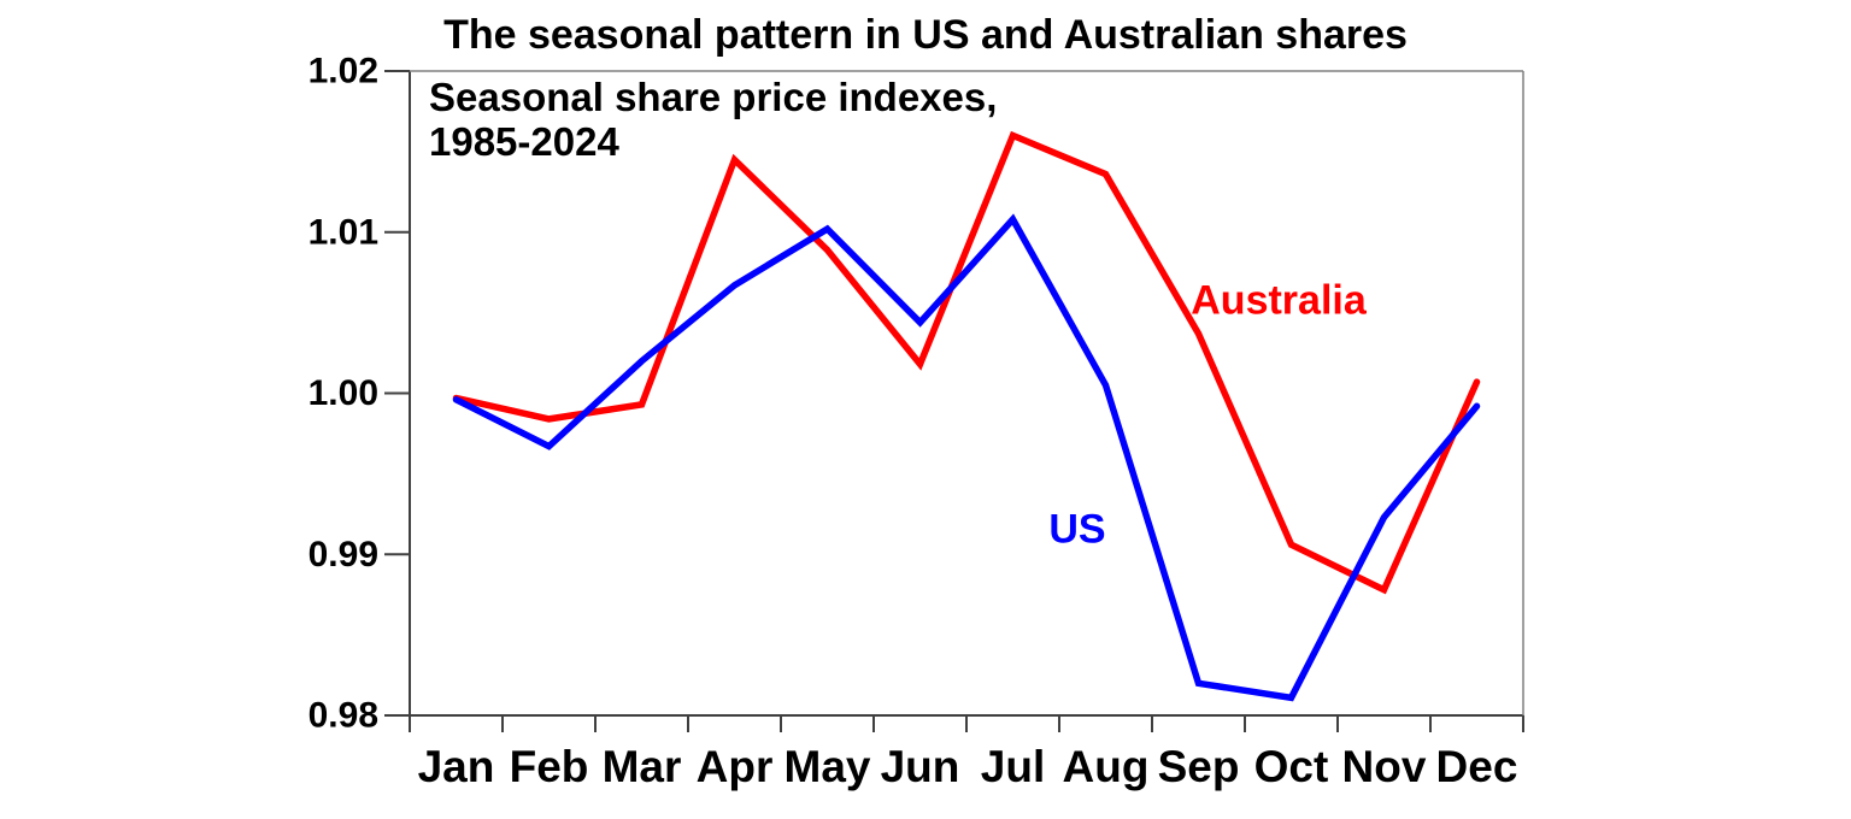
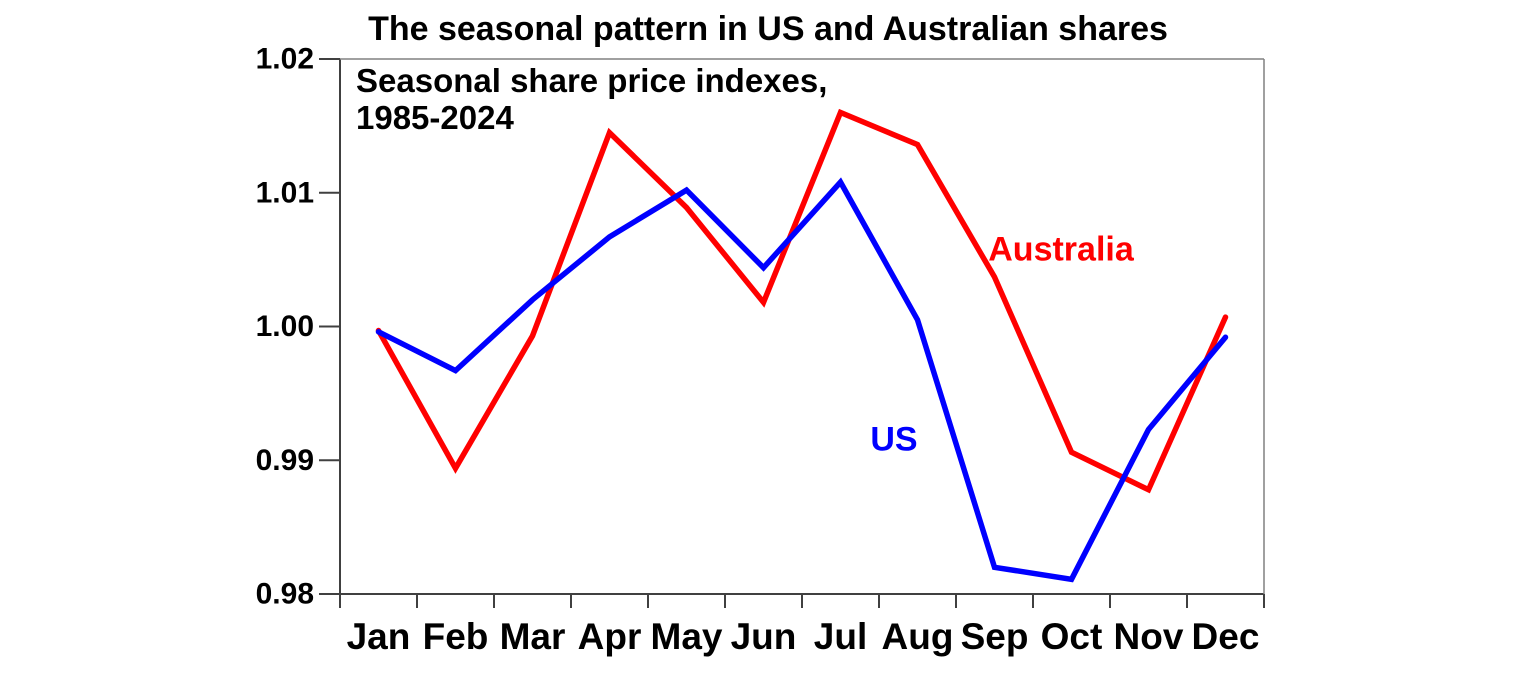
Australia/Feb: 0.9984 -> 0.9894
